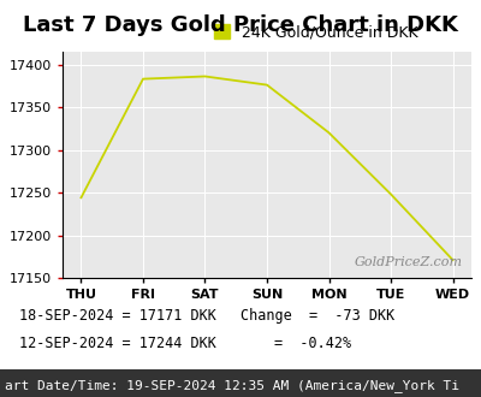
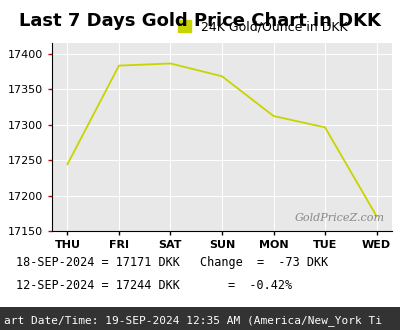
SUN: 17376 -> 17368
MON: 17320 -> 17312
TUE: 17248 -> 17296
